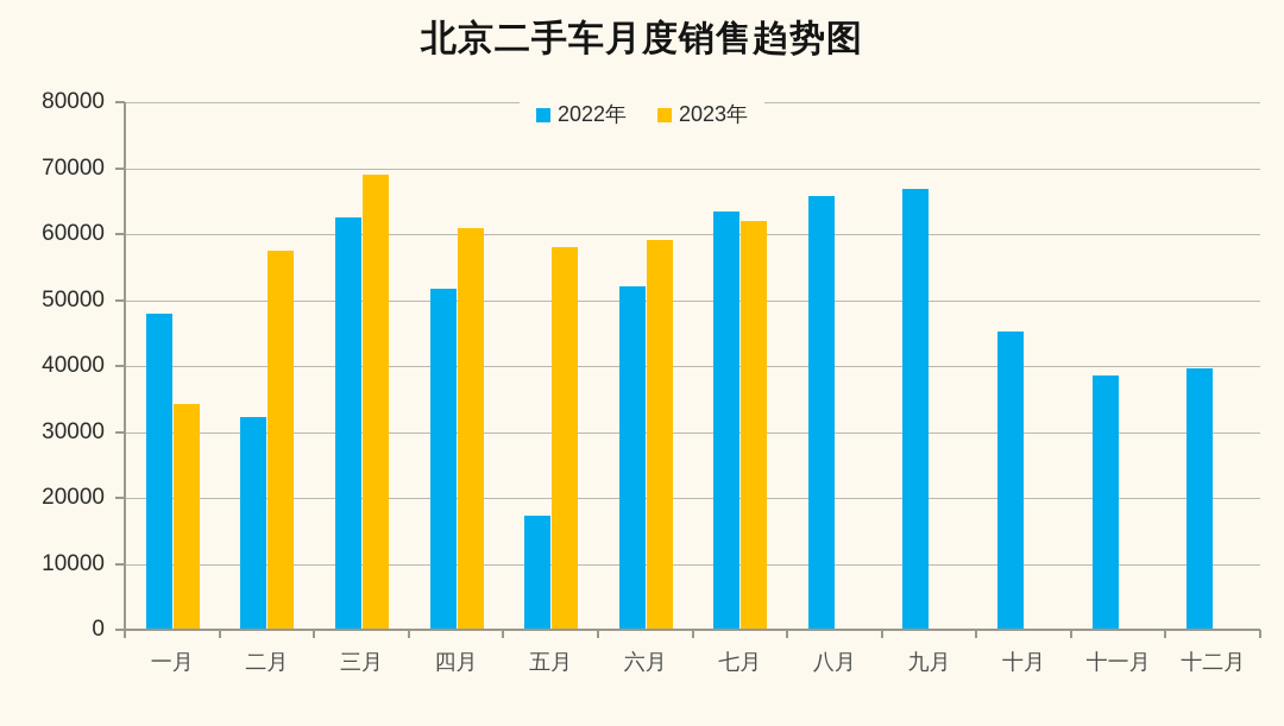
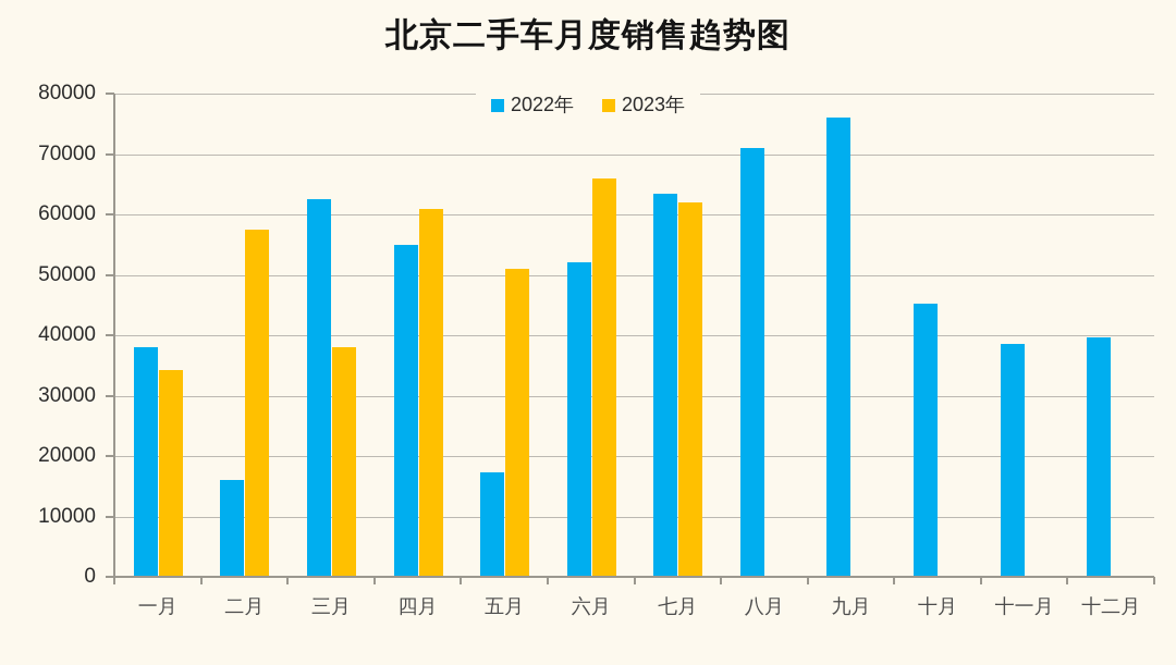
2022年/一月: 48000 -> 38000
2022年/二月: 32000 -> 16000
2023年/三月: 69000 -> 38000
2022年/四月: 52000 -> 55000
2023年/五月: 58000 -> 51000
2023年/六月: 59000 -> 66000
2022年/八月: 66000 -> 71000
2022年/九月: 67000 -> 76000
